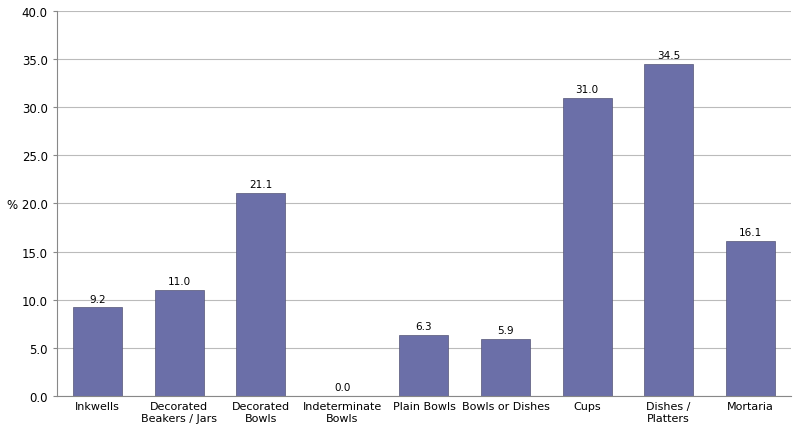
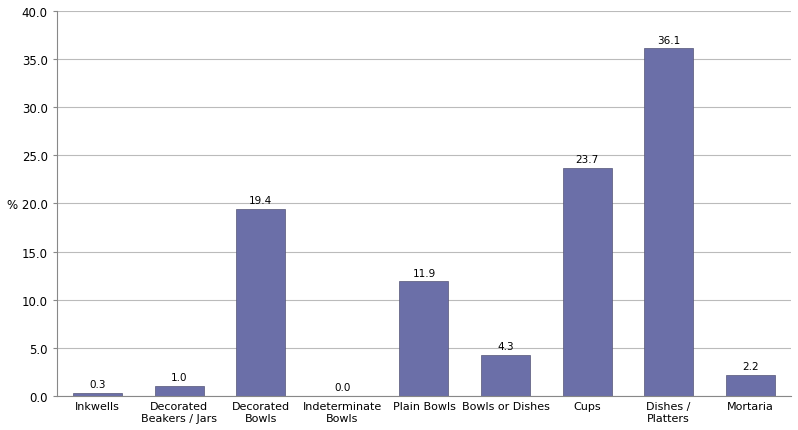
Inkwells: 9.2 -> 0.3
Decorated Beakers / Jars: 11.0 -> 1.0
Decorated Bowls: 21.1 -> 19.4
Plain Bowls: 6.3 -> 11.9
Bowls or Dishes: 5.9 -> 4.3
Cups: 31.0 -> 23.7
Dishes / Platters: 34.5 -> 36.1
Mortaria: 16.1 -> 2.2
